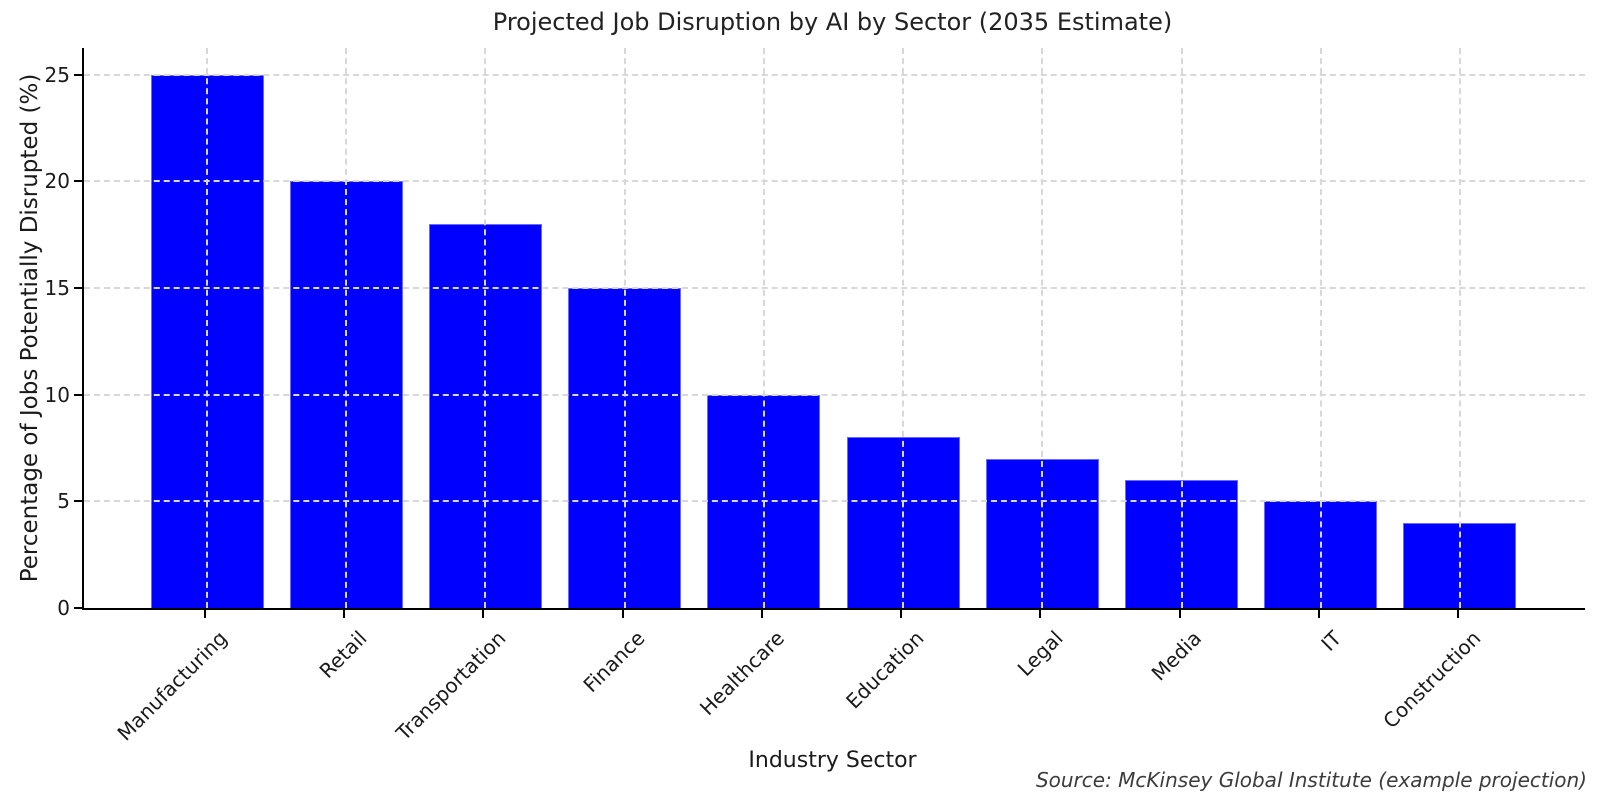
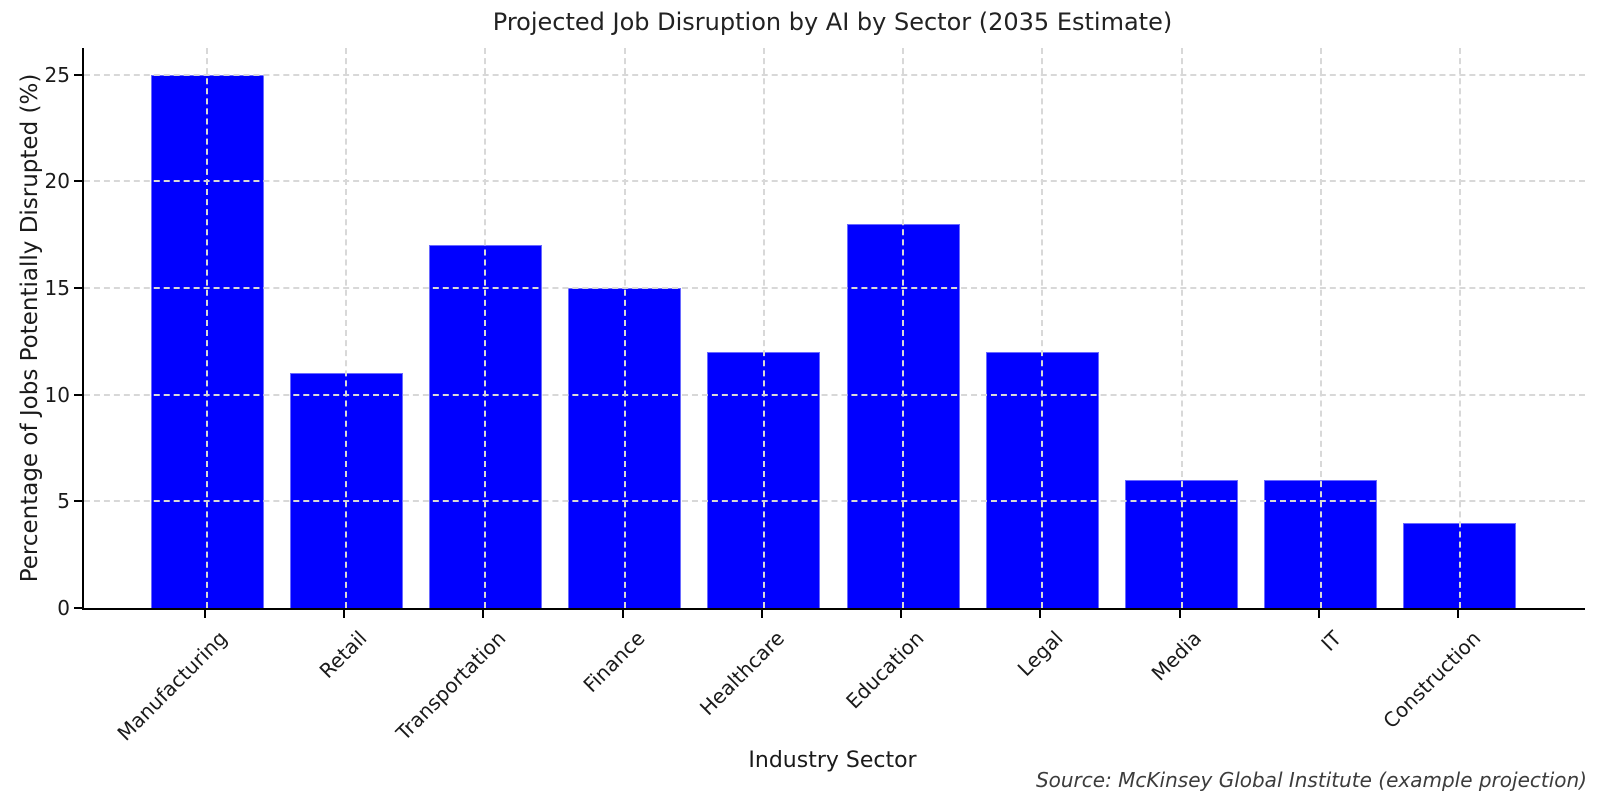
Retail: 20 -> 11
Transportation: 18 -> 17
Healthcare: 10 -> 12
Education: 8 -> 18
Legal: 7 -> 12
IT: 5 -> 6
